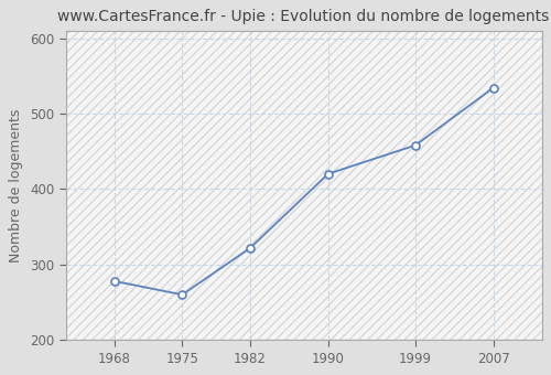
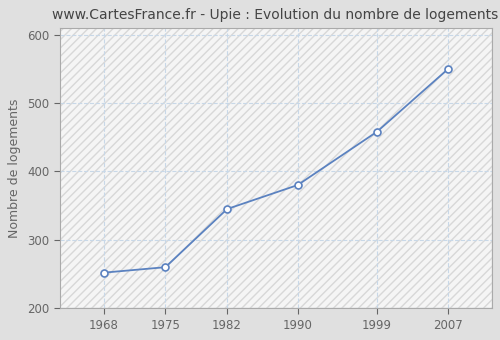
1968: 278 -> 252
1982: 322 -> 345
1990: 420 -> 380
2007: 534 -> 549
